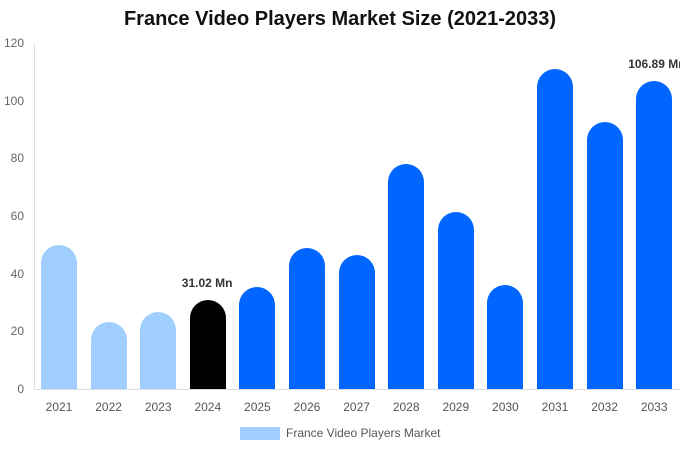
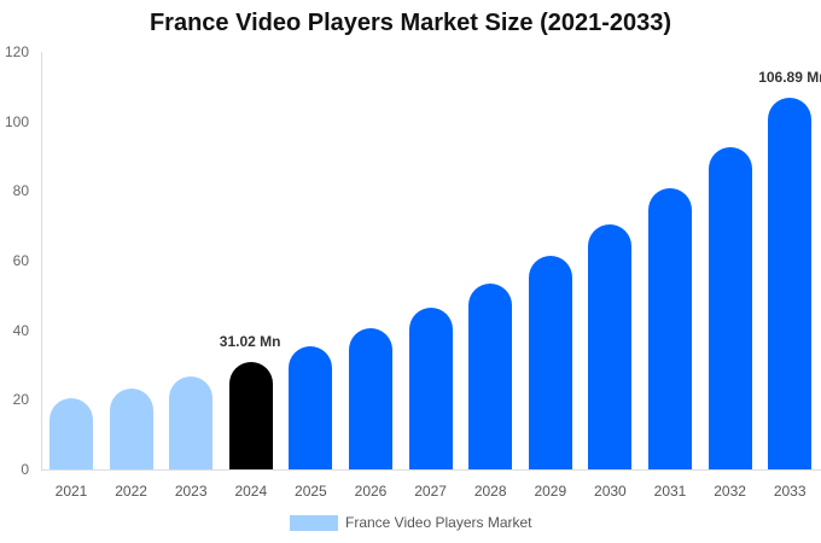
2021: 50 -> 20
2026: 49 -> 41
2028: 78 -> 53
2030: 36 -> 70
2031: 111 -> 81
